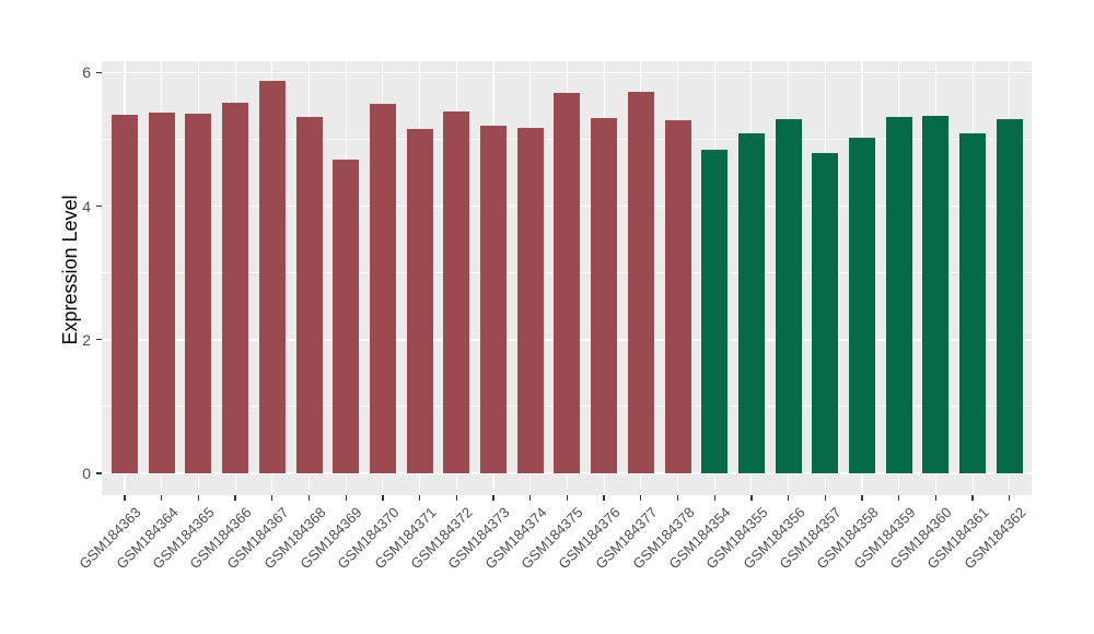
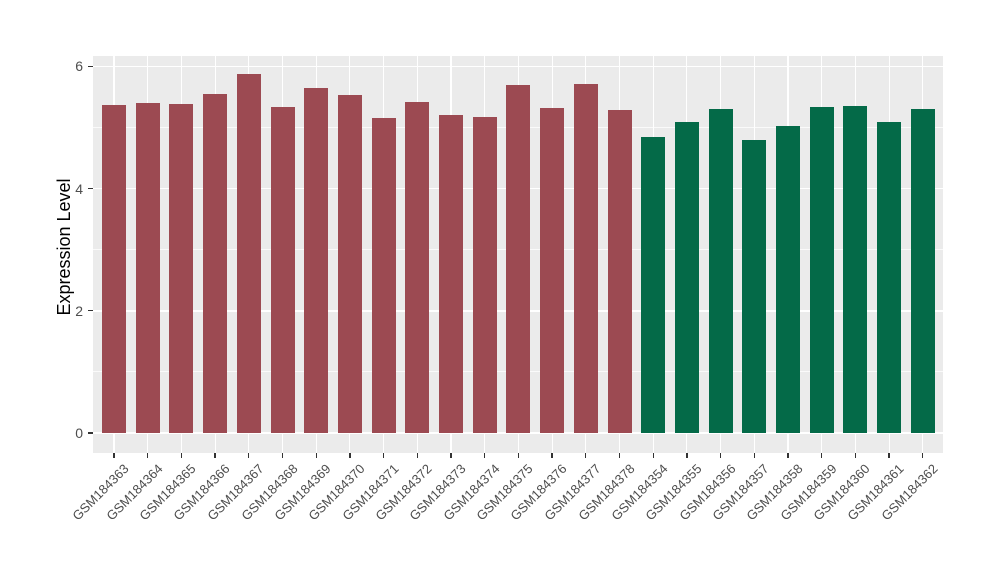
GSM184369: 4.7 -> 5.6
